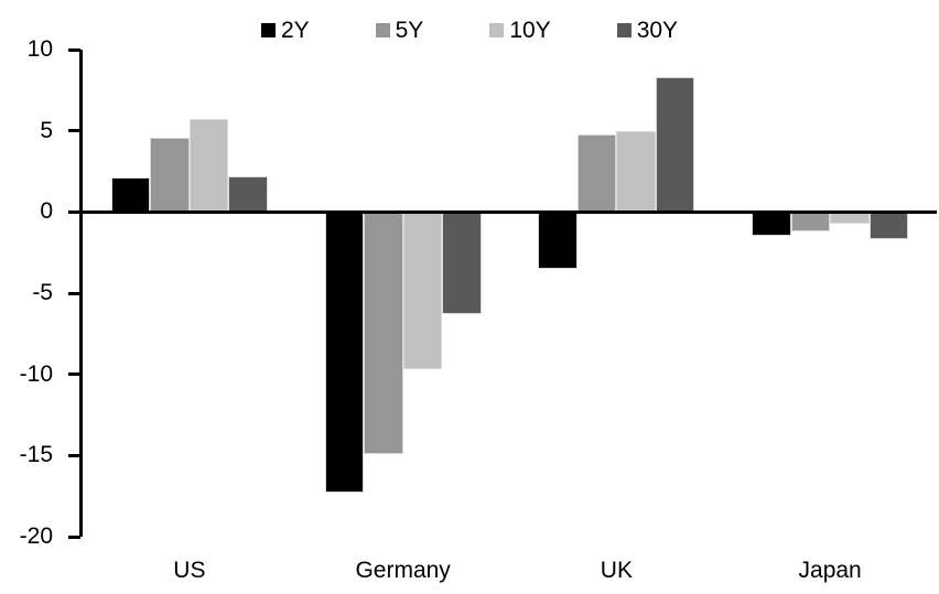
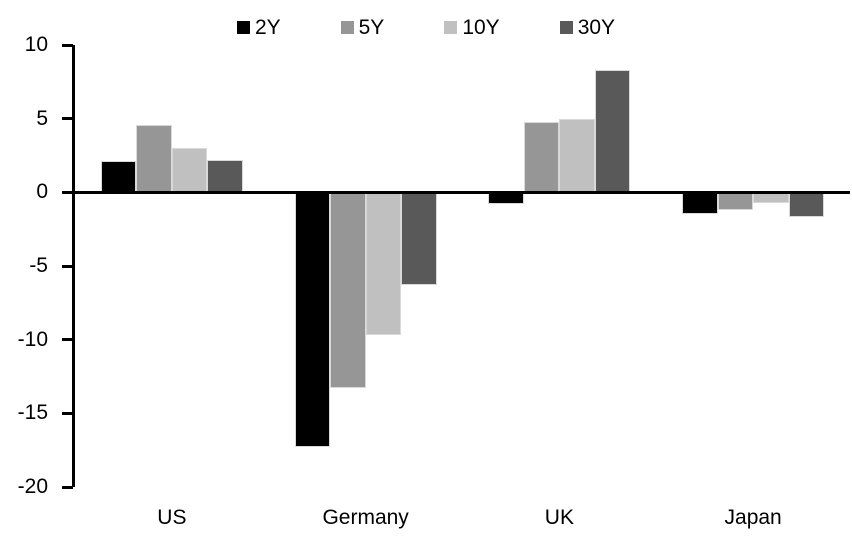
10Y/US: 5.7 -> 3.0
5Y/Germany: -14.9 -> -13.3
2Y/UK: -3.5 -> -0.8
